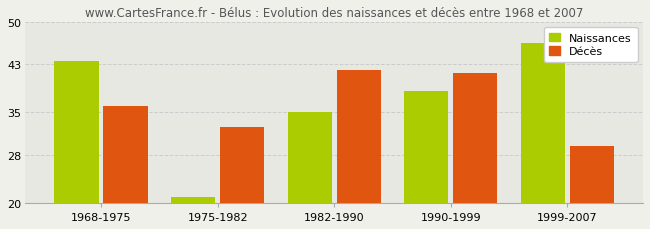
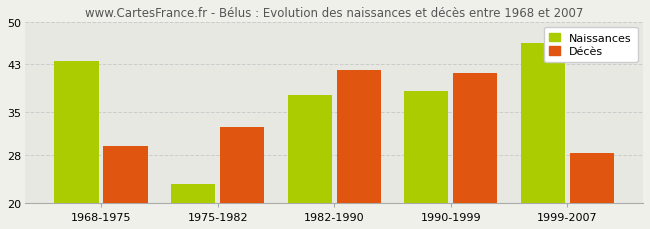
Décès/1968-1975: 36.0 -> 29.4
Naissances/1975-1982: 21.0 -> 23.2
Naissances/1982-1990: 35.0 -> 37.8
Décès/1999-2007: 29.5 -> 28.2
